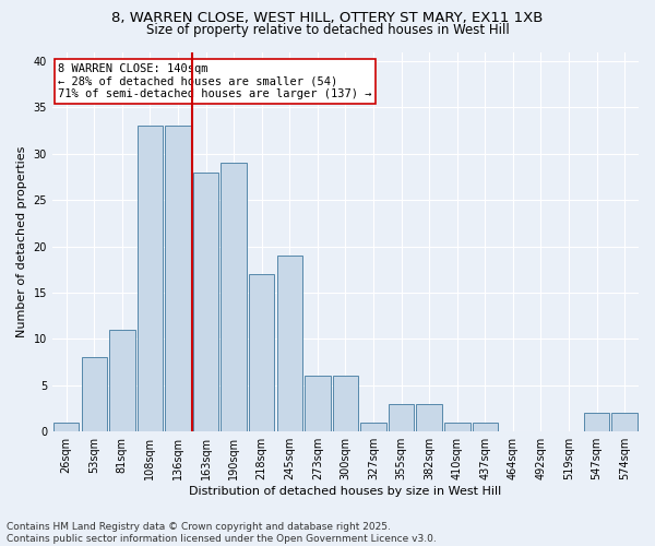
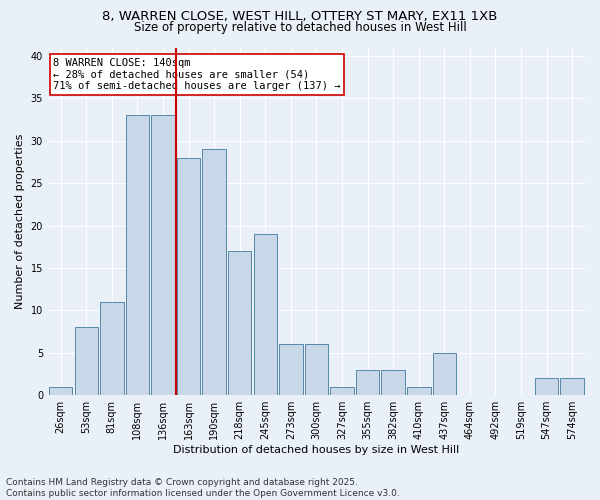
437sqm: 1 -> 5
